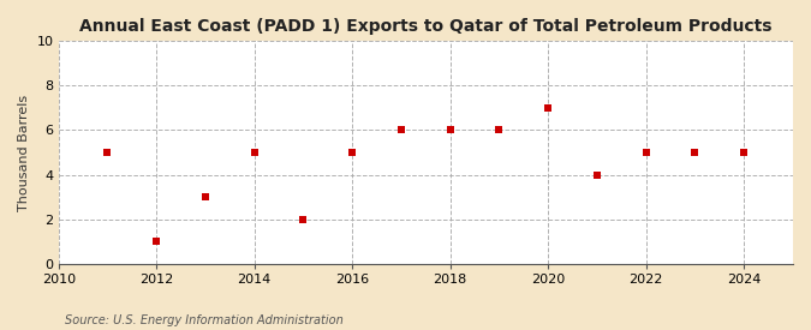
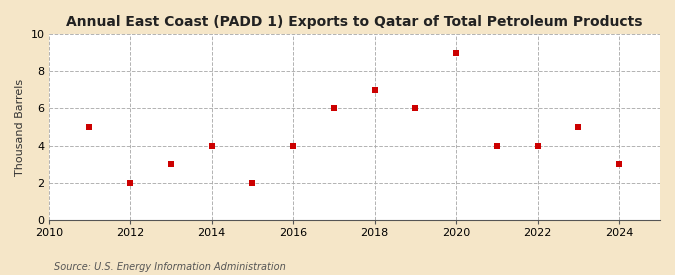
2012: 1 -> 2
2014: 5 -> 4
2016: 5 -> 4
2018: 6 -> 7
2020: 7 -> 9
2022: 5 -> 4
2024: 5 -> 3
